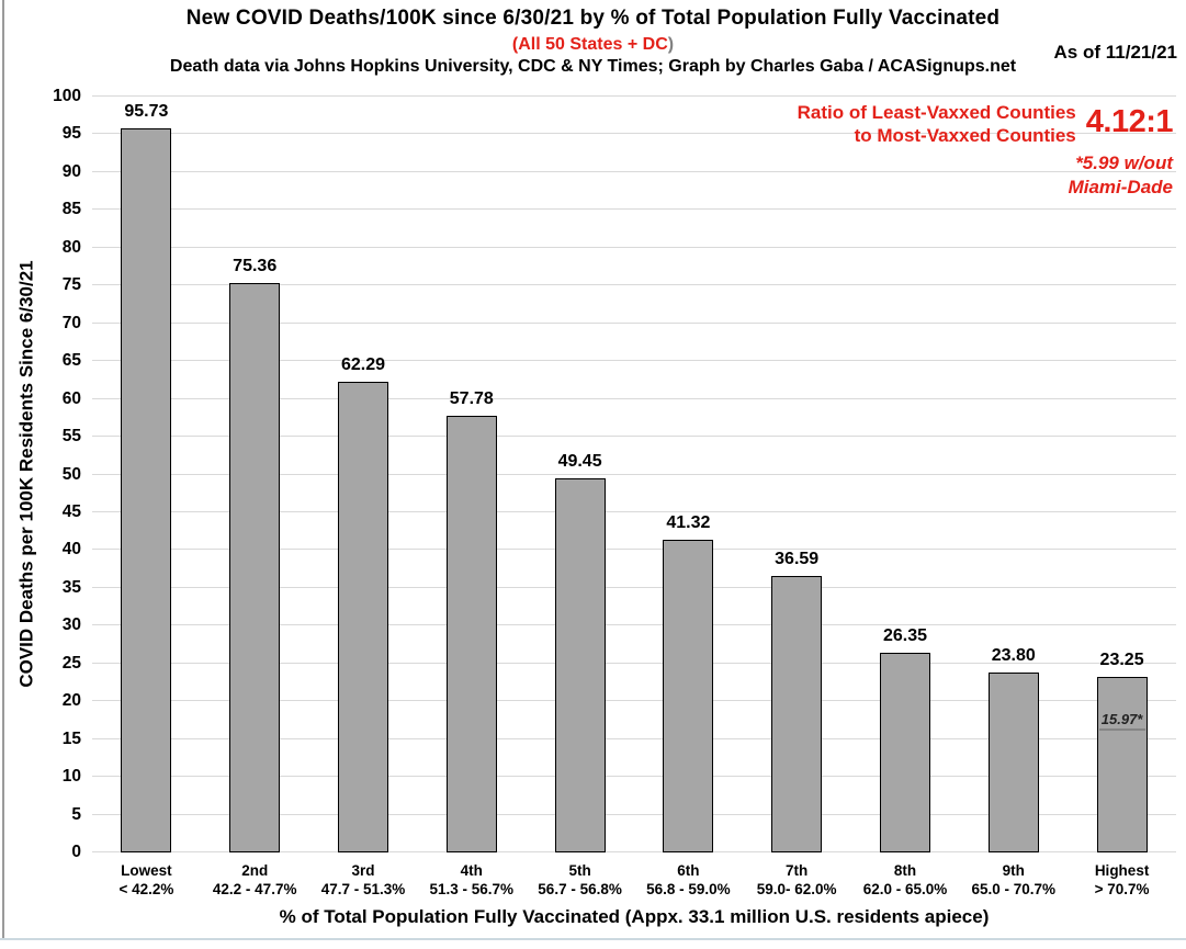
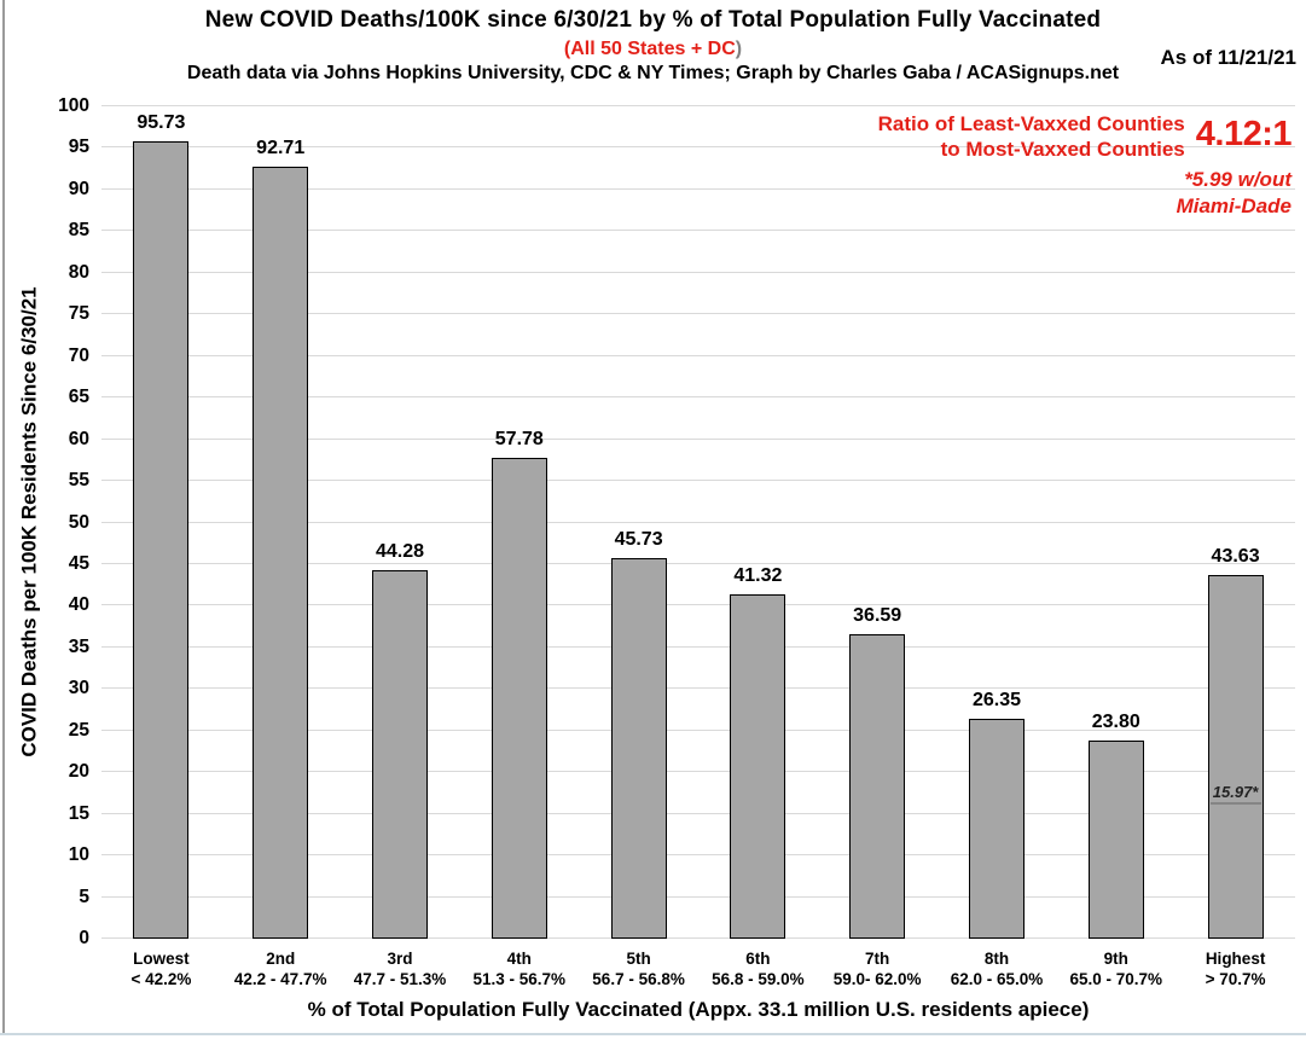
2nd: 75.36 -> 92.71
3rd: 62.29 -> 44.28
5th: 49.45 -> 45.73
Highest: 23.25 -> 43.63
